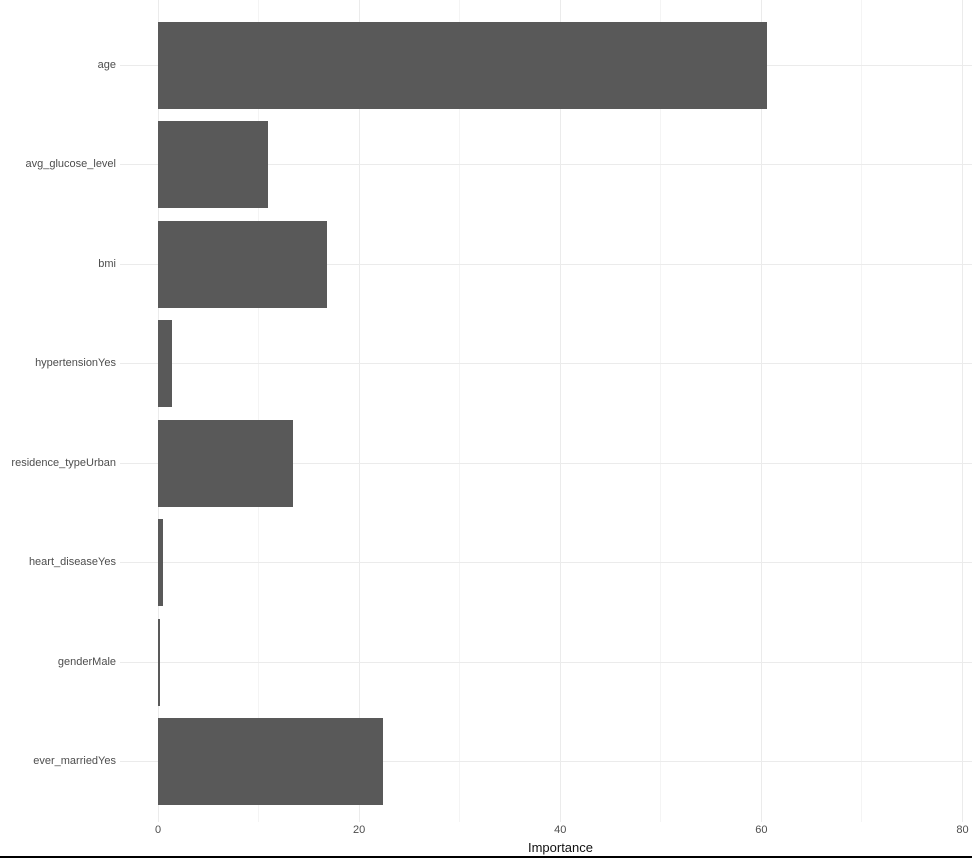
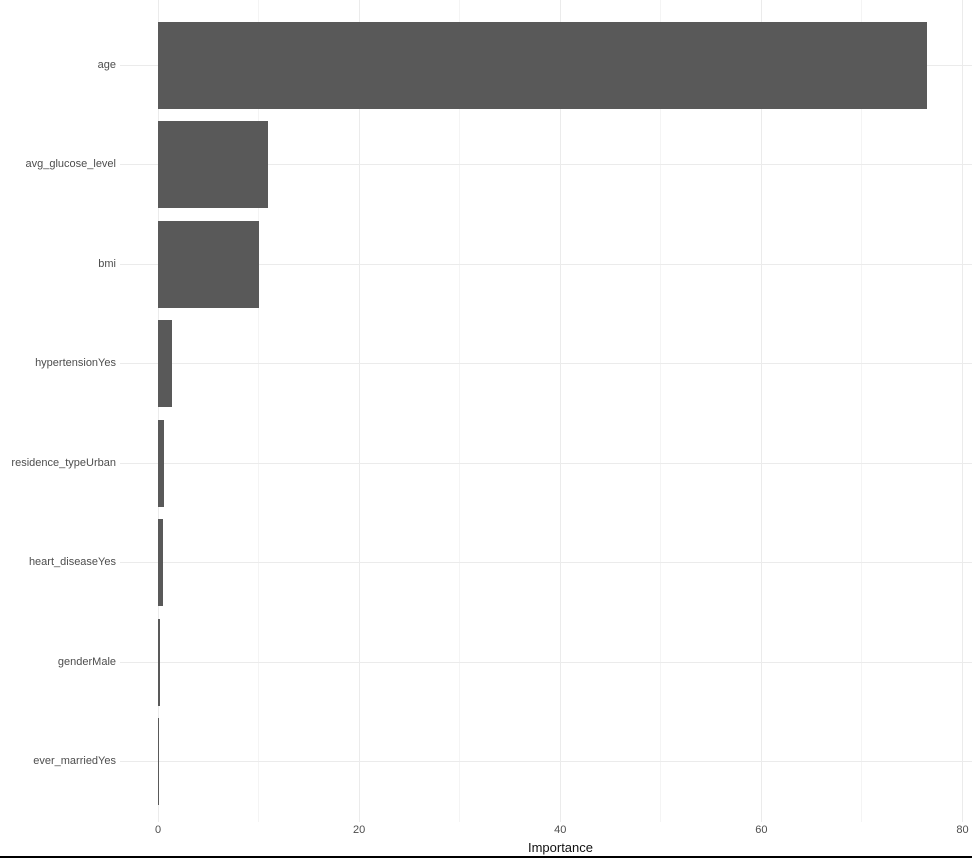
age: 60.6 -> 76.5
bmi: 16.8 -> 10.0
residence_typeUrban: 13.4 -> 0.6
ever_marriedYes: 22.4 -> 0.1
